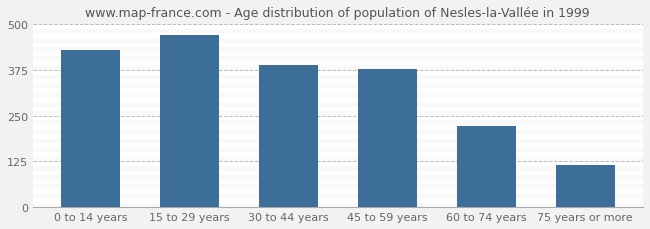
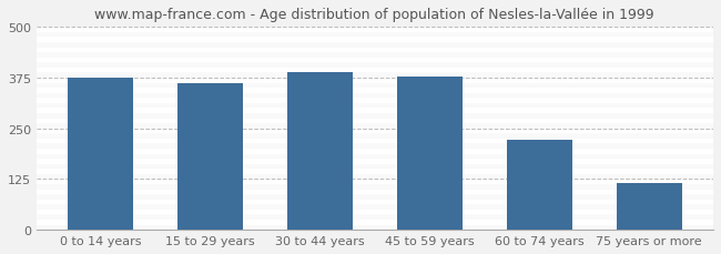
0 to 14 years: 430 -> 375
15 to 29 years: 470 -> 362
